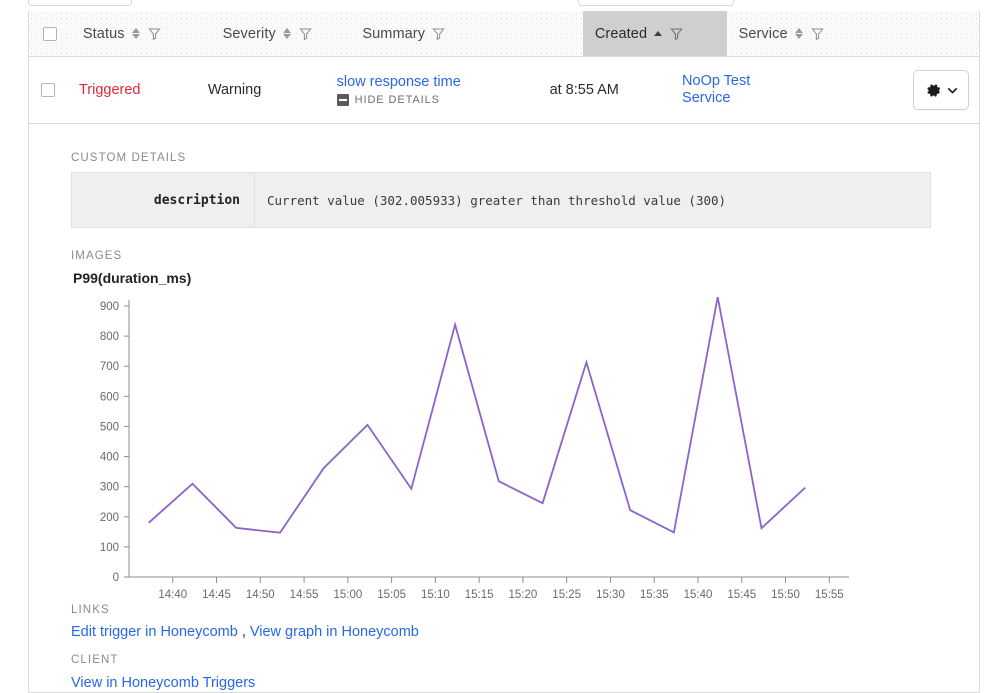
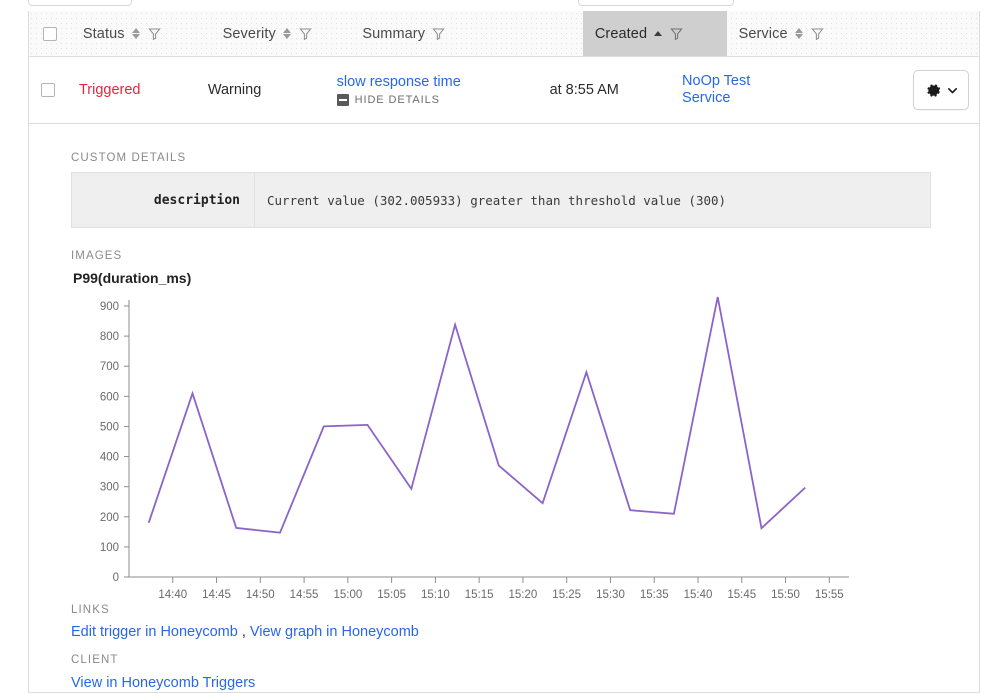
14:40: 310 -> 610
14:55: 360 -> 500
15:15: 320 -> 370
15:25: 710 -> 680
15:35: 150 -> 210
